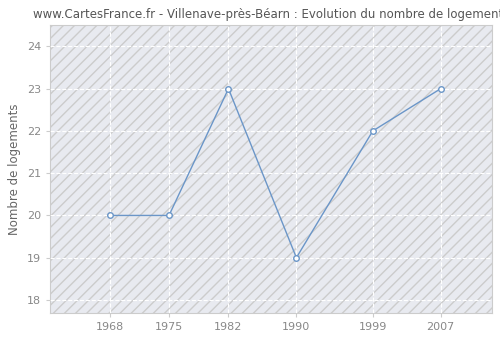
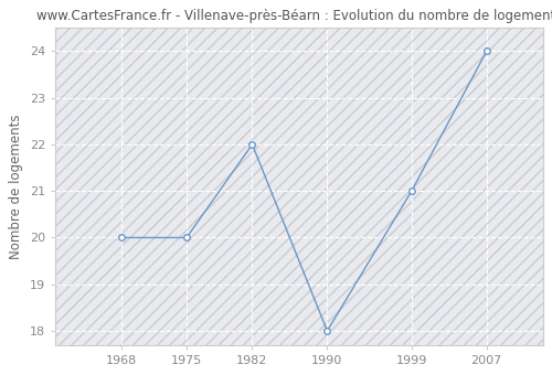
1982: 23 -> 22
1990: 19 -> 18
1999: 22 -> 21
2007: 23 -> 24
